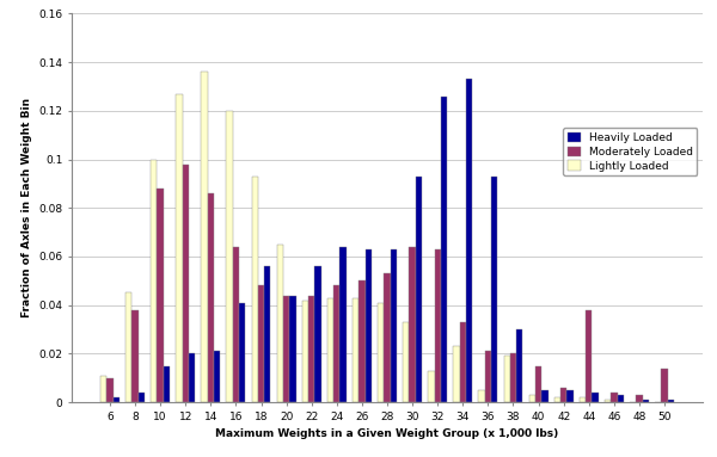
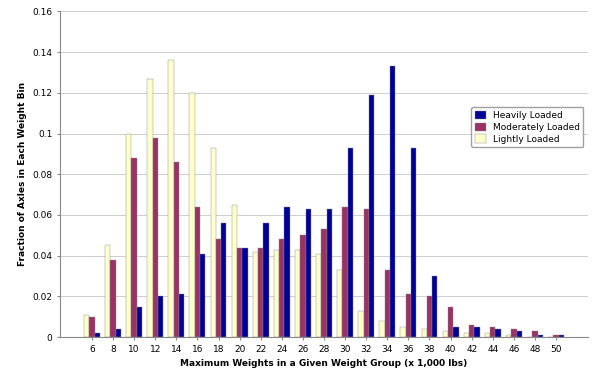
Heavily Loaded/32: 0.126 -> 0.119
Lightly Loaded/34: 0.023 -> 0.008
Lightly Loaded/38: 0.019 -> 0.004
Moderately Loaded/44: 0.038 -> 0.005
Moderately Loaded/50: 0.014 -> 0.001
